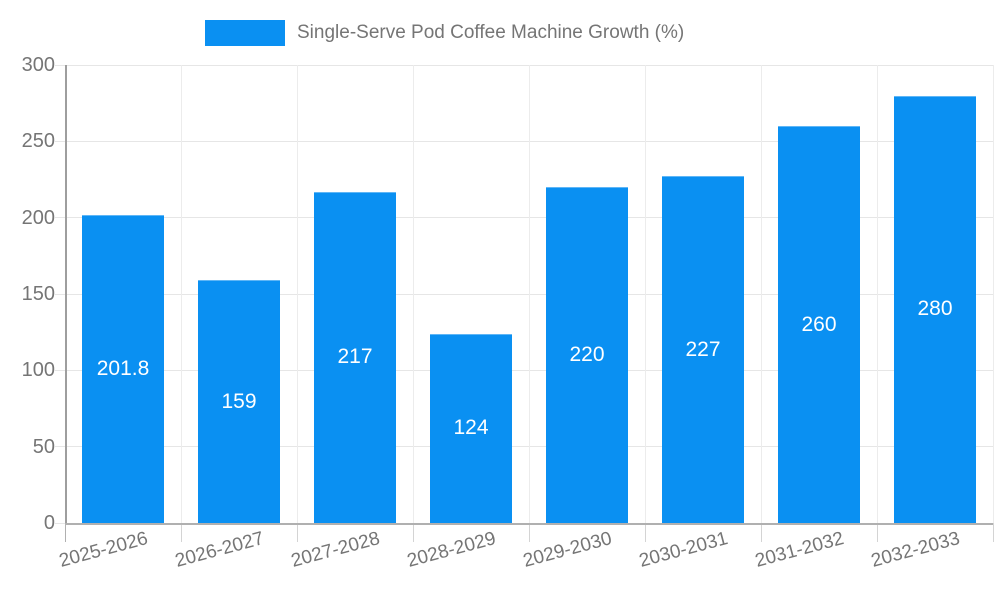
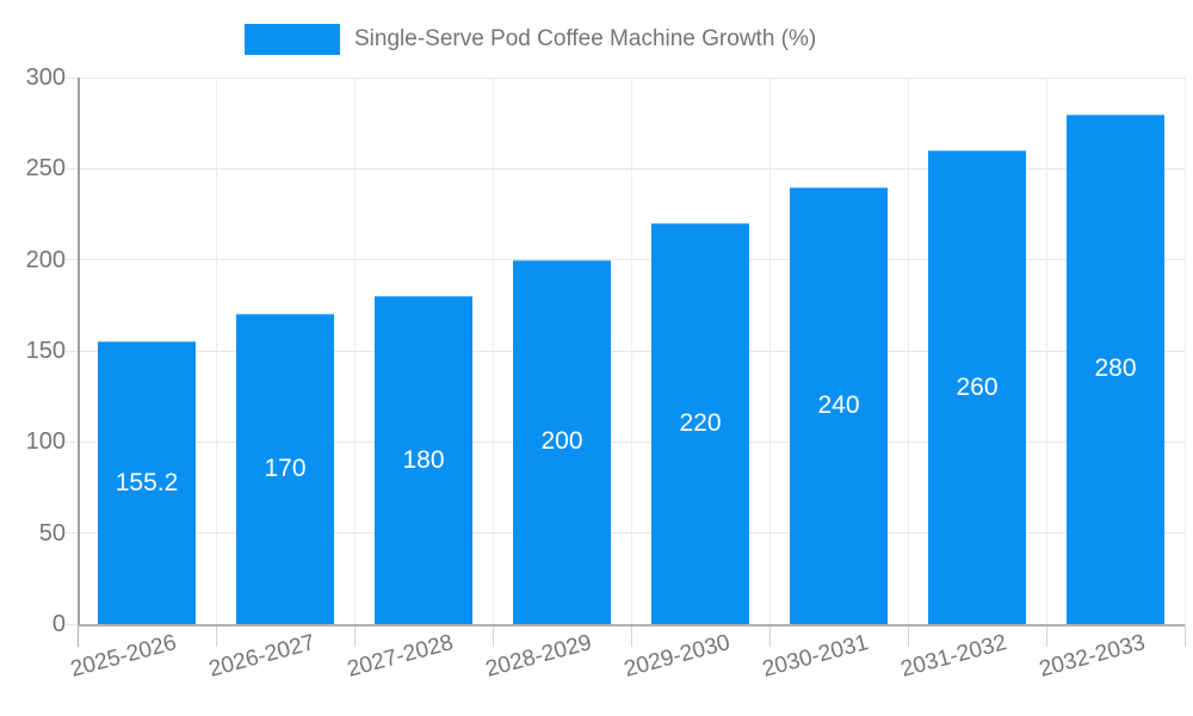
2025-2026: 201.8 -> 155.2
2026-2027: 159 -> 170
2027-2028: 217 -> 180
2028-2029: 124 -> 200
2030-2031: 227 -> 240
